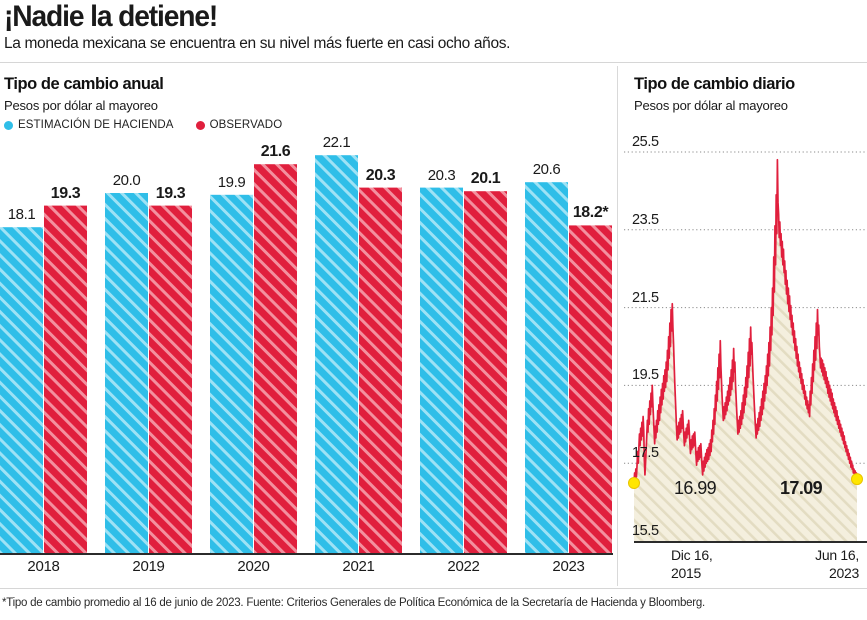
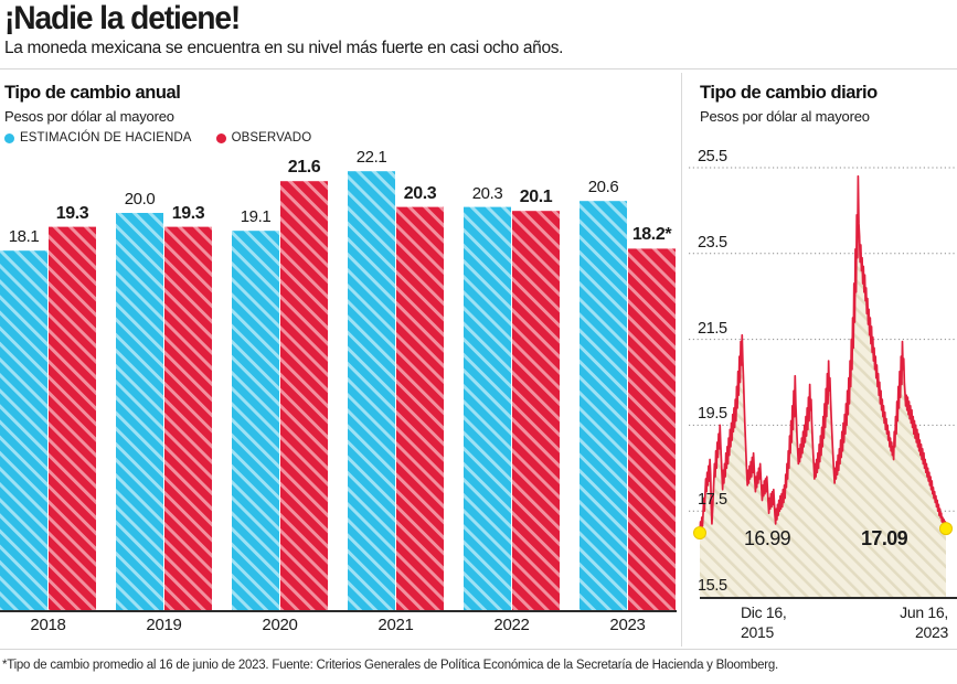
Tipo de cambio anual/ESTIMACIÓN DE HACIENDA/2020: 19.9 -> 19.1
